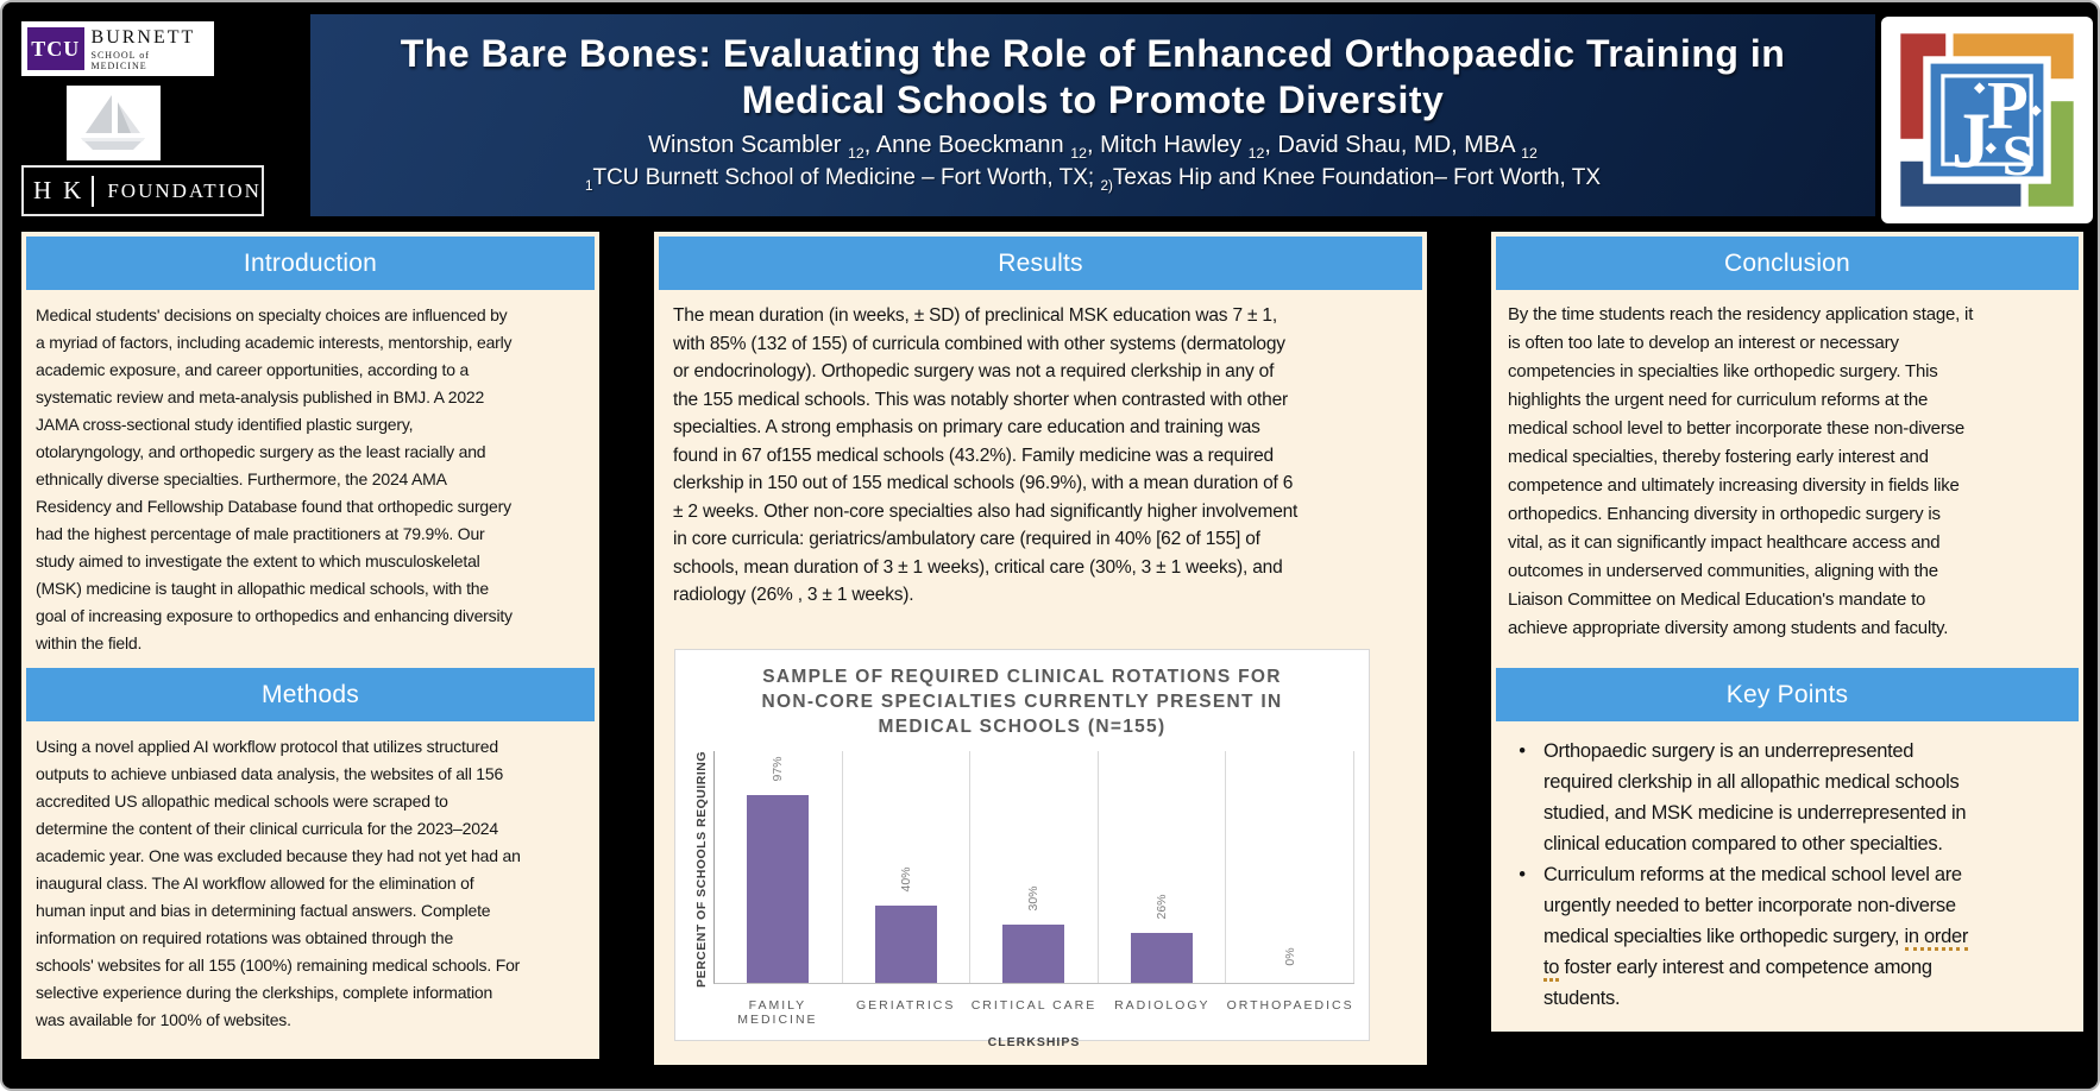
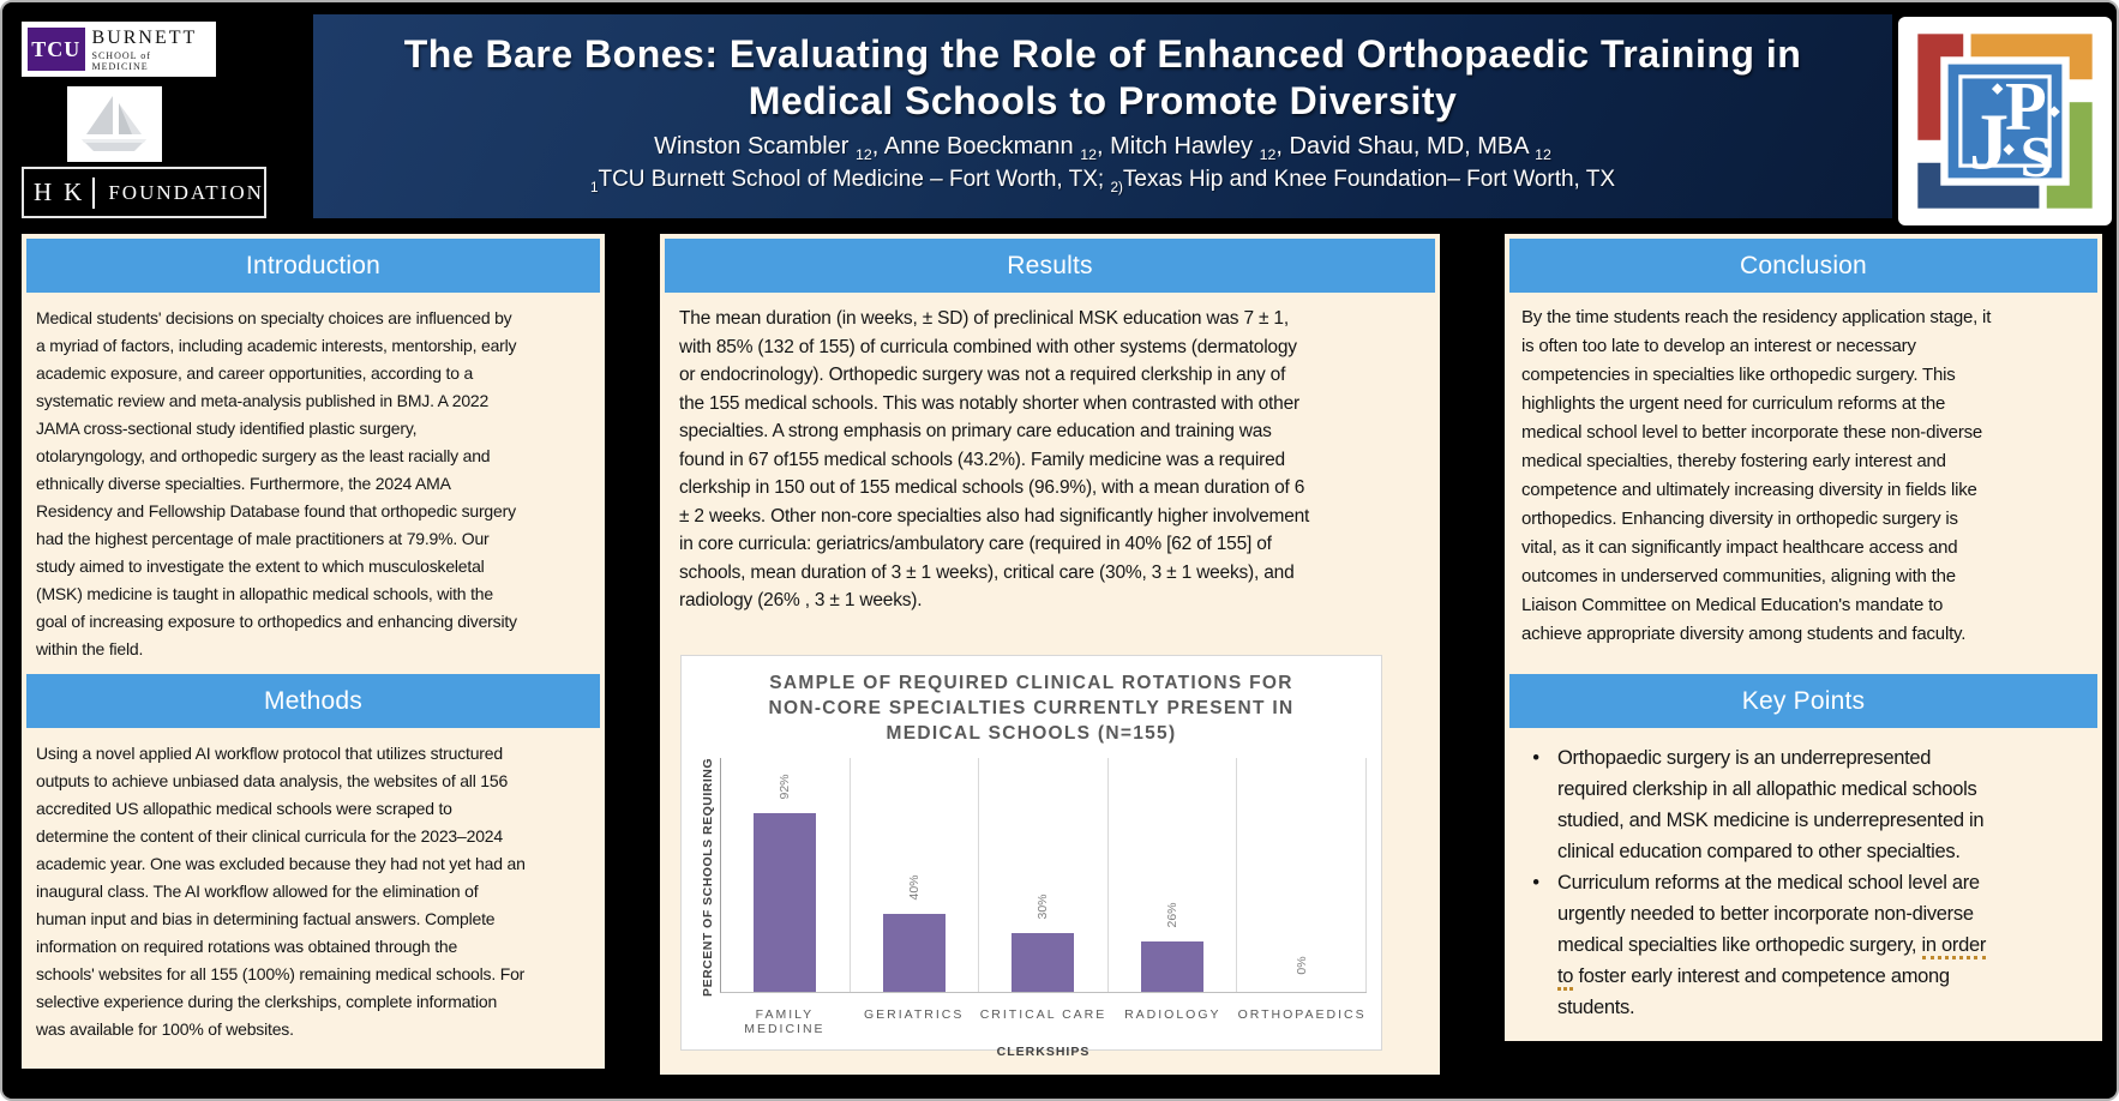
FAMILY MEDICINE: 97% -> 92%
